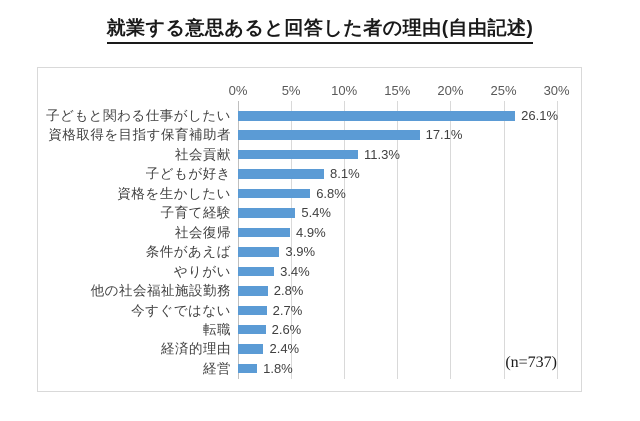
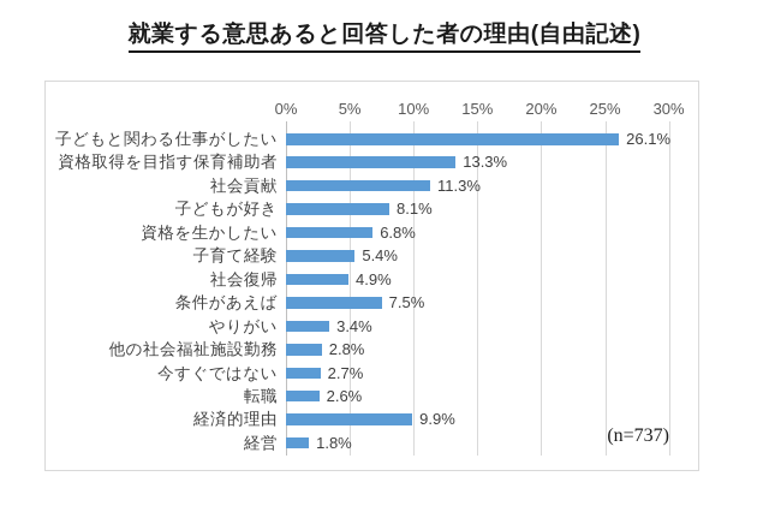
資格取得を目指す保育補助者: 17.1% -> 13.3%
条件があえば: 3.9% -> 7.5%
経済的理由: 2.4% -> 9.9%
